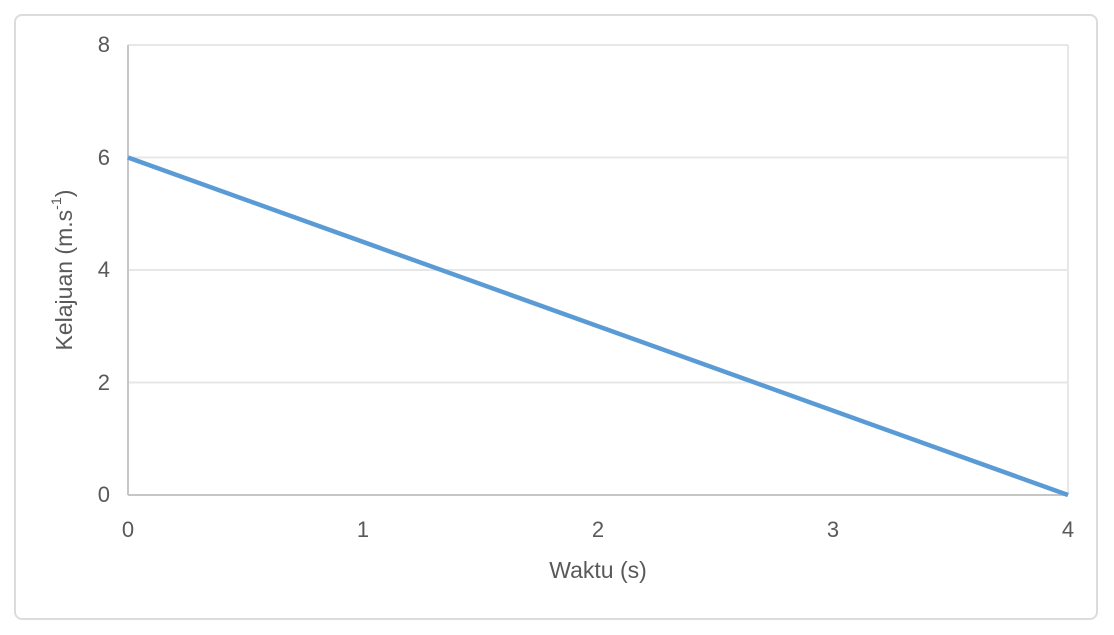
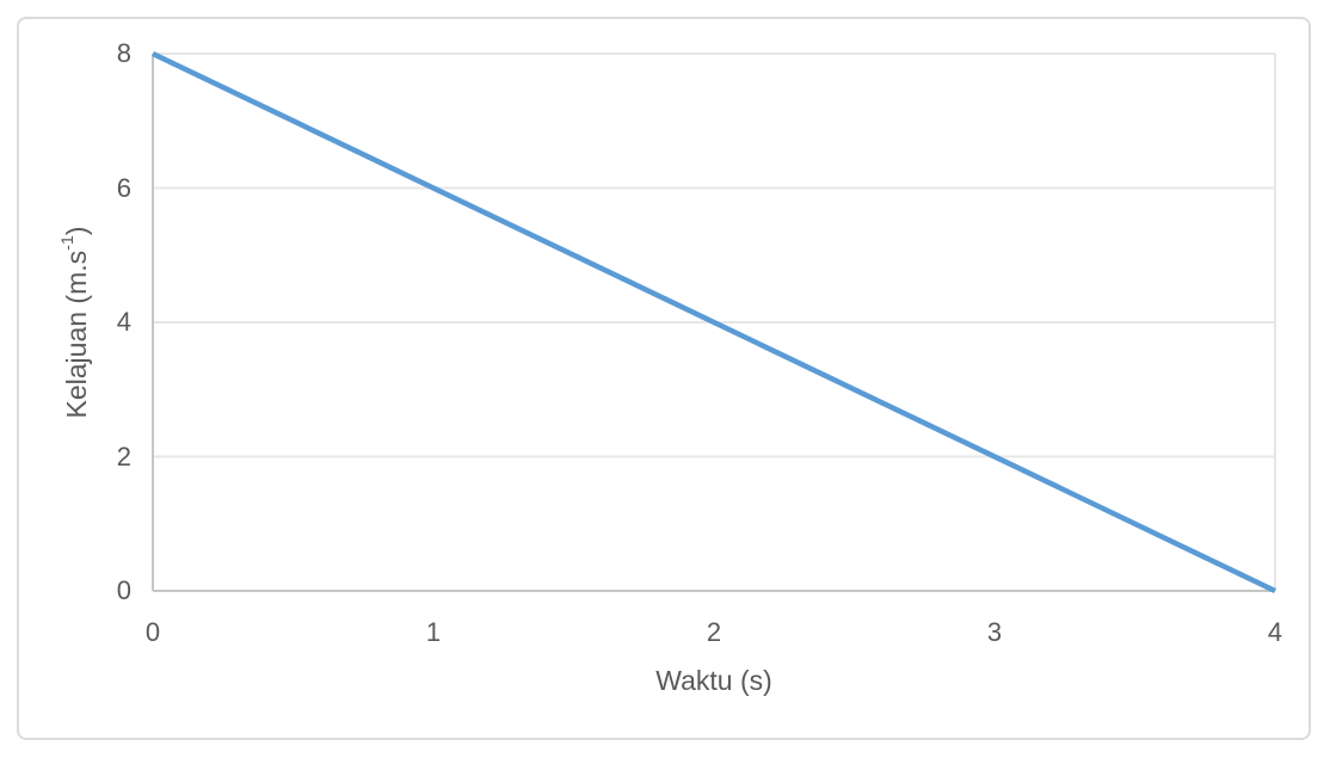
0: 6 -> 8
